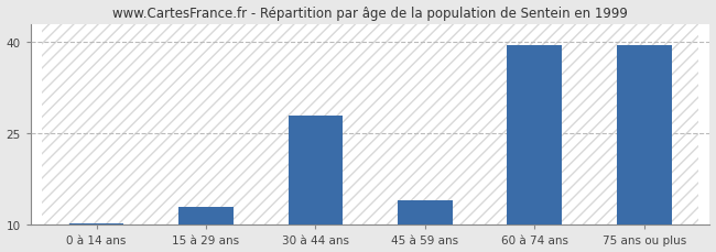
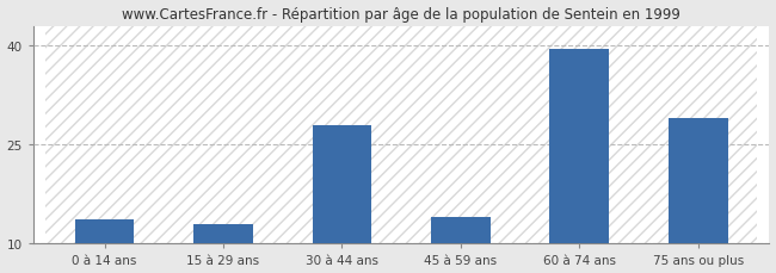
0 à 14 ans: 10.2 -> 13.6
75 ans ou plus: 39.5 -> 29.0
